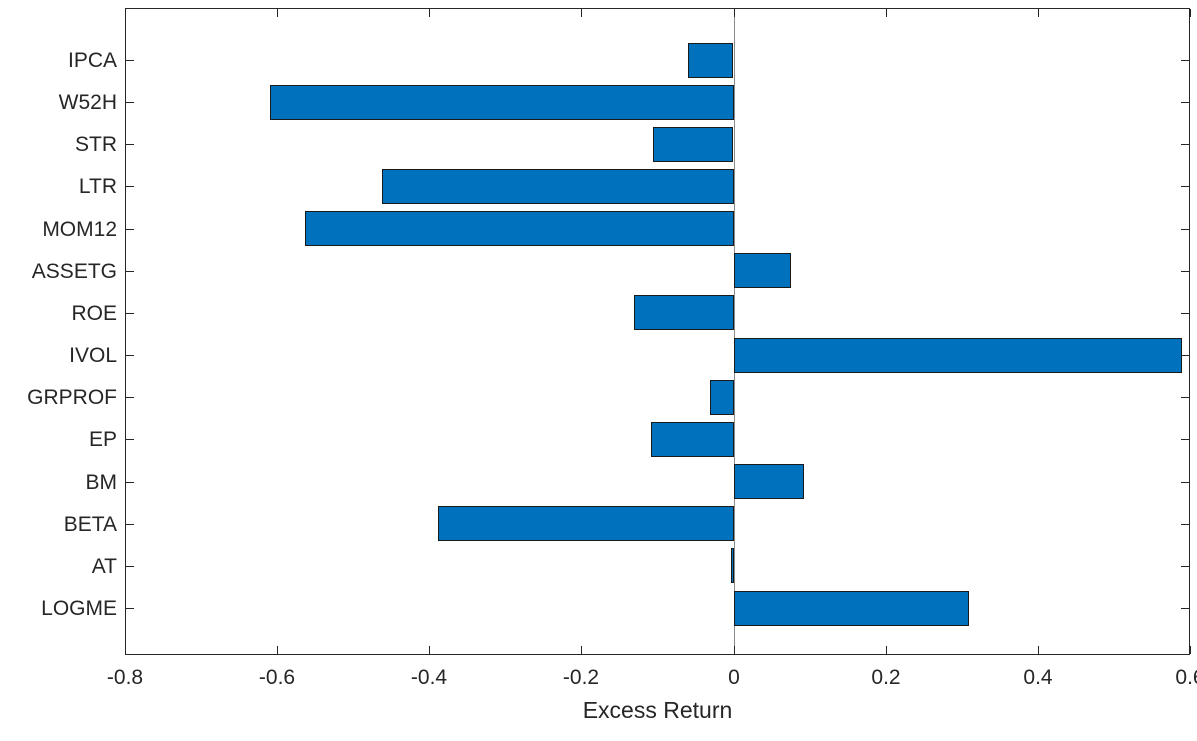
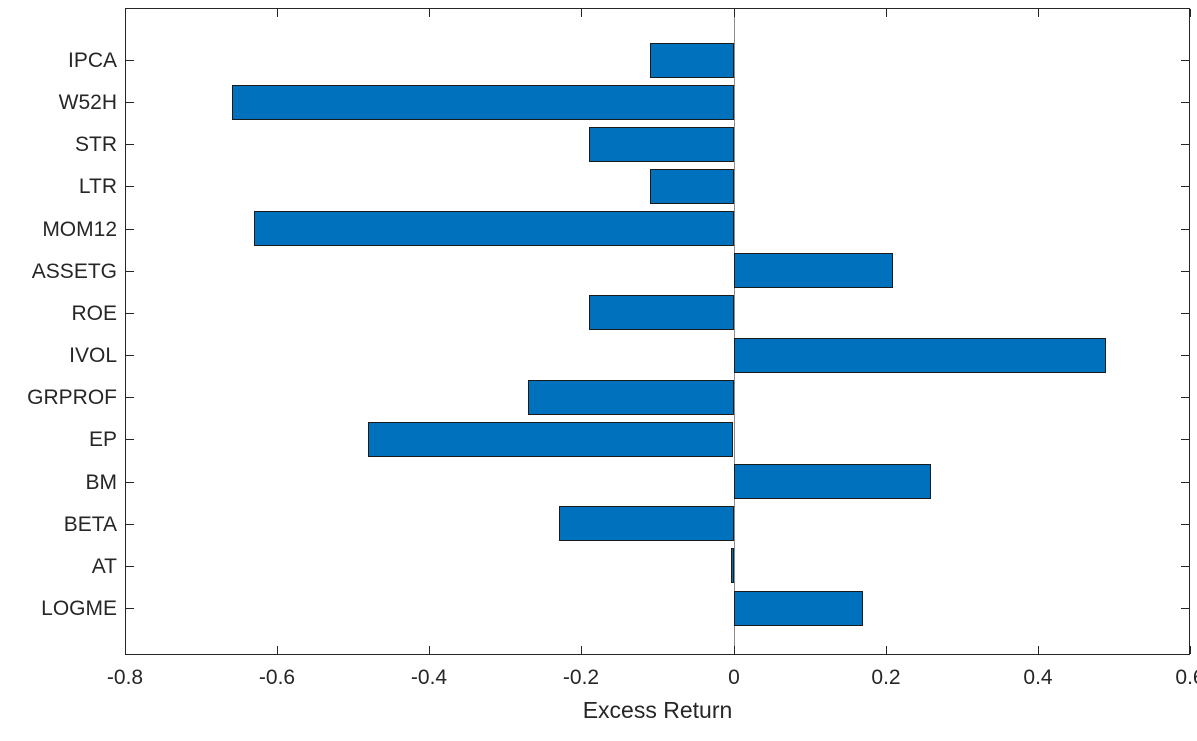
IPCA: -0.06 -> -0.11
W52H: -0.61 -> -0.66
STR: -0.11 -> -0.19
LTR: -0.46 -> -0.11
MOM12: -0.56 -> -0.63
ASSETG: 0.08 -> 0.21
ROE: -0.13 -> -0.19
IVOL: 0.59 -> 0.49
GRPROF: -0.03 -> -0.27
EP: -0.11 -> -0.48
BM: 0.09 -> 0.26
BETA: -0.39 -> -0.23
LOGME: 0.31 -> 0.17
